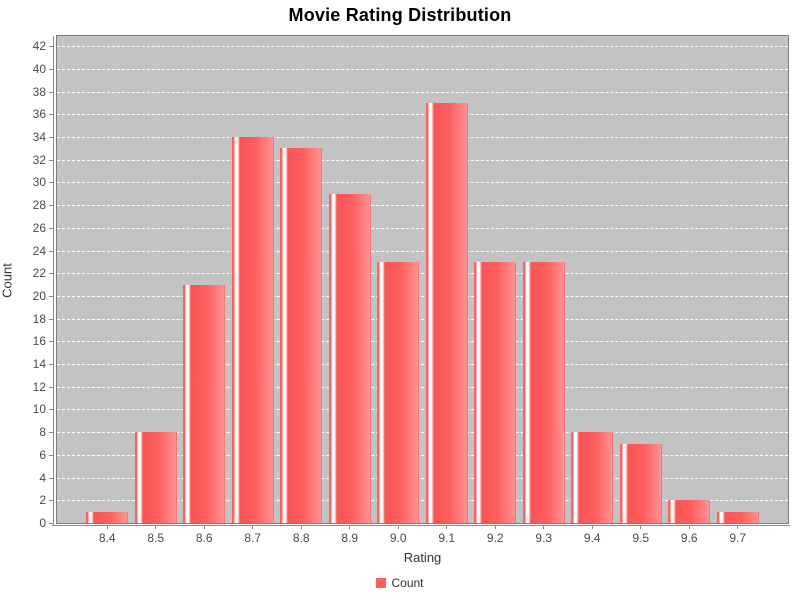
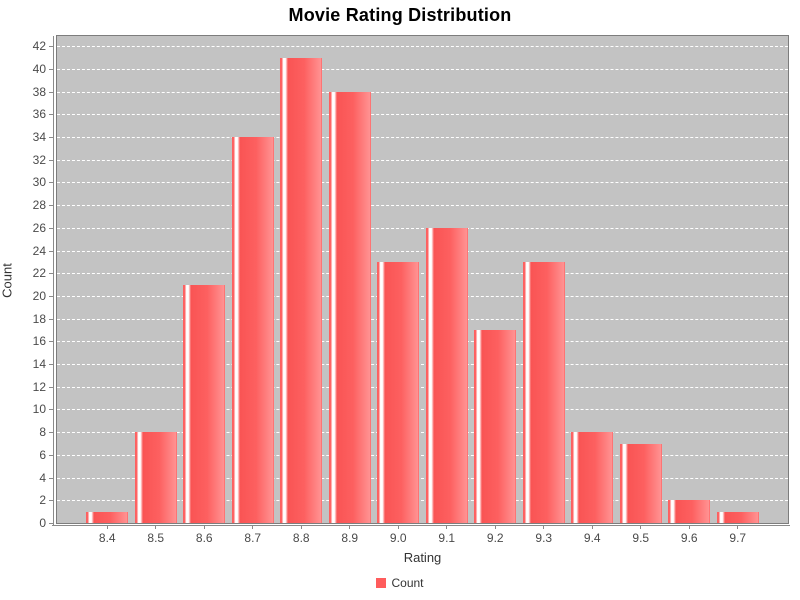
8.8: 33 -> 41
8.9: 29 -> 38
9.1: 37 -> 26
9.2: 23 -> 17
